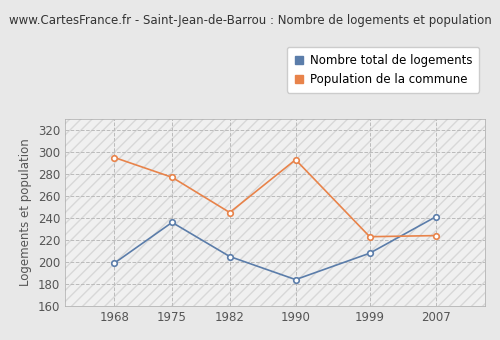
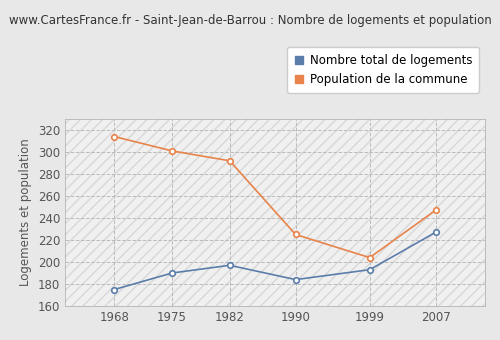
Nombre total de logements/1968: 199 -> 175
Population de la commune/1968: 295 -> 314
Nombre total de logements/1975: 236 -> 190
Population de la commune/1975: 277 -> 301
Nombre total de logements/1982: 205 -> 197
Population de la commune/1982: 245 -> 292
Population de la commune/1990: 293 -> 225
Nombre total de logements/1999: 208 -> 193
Population de la commune/1999: 223 -> 204
Nombre total de logements/2007: 241 -> 227
Population de la commune/2007: 224 -> 247
